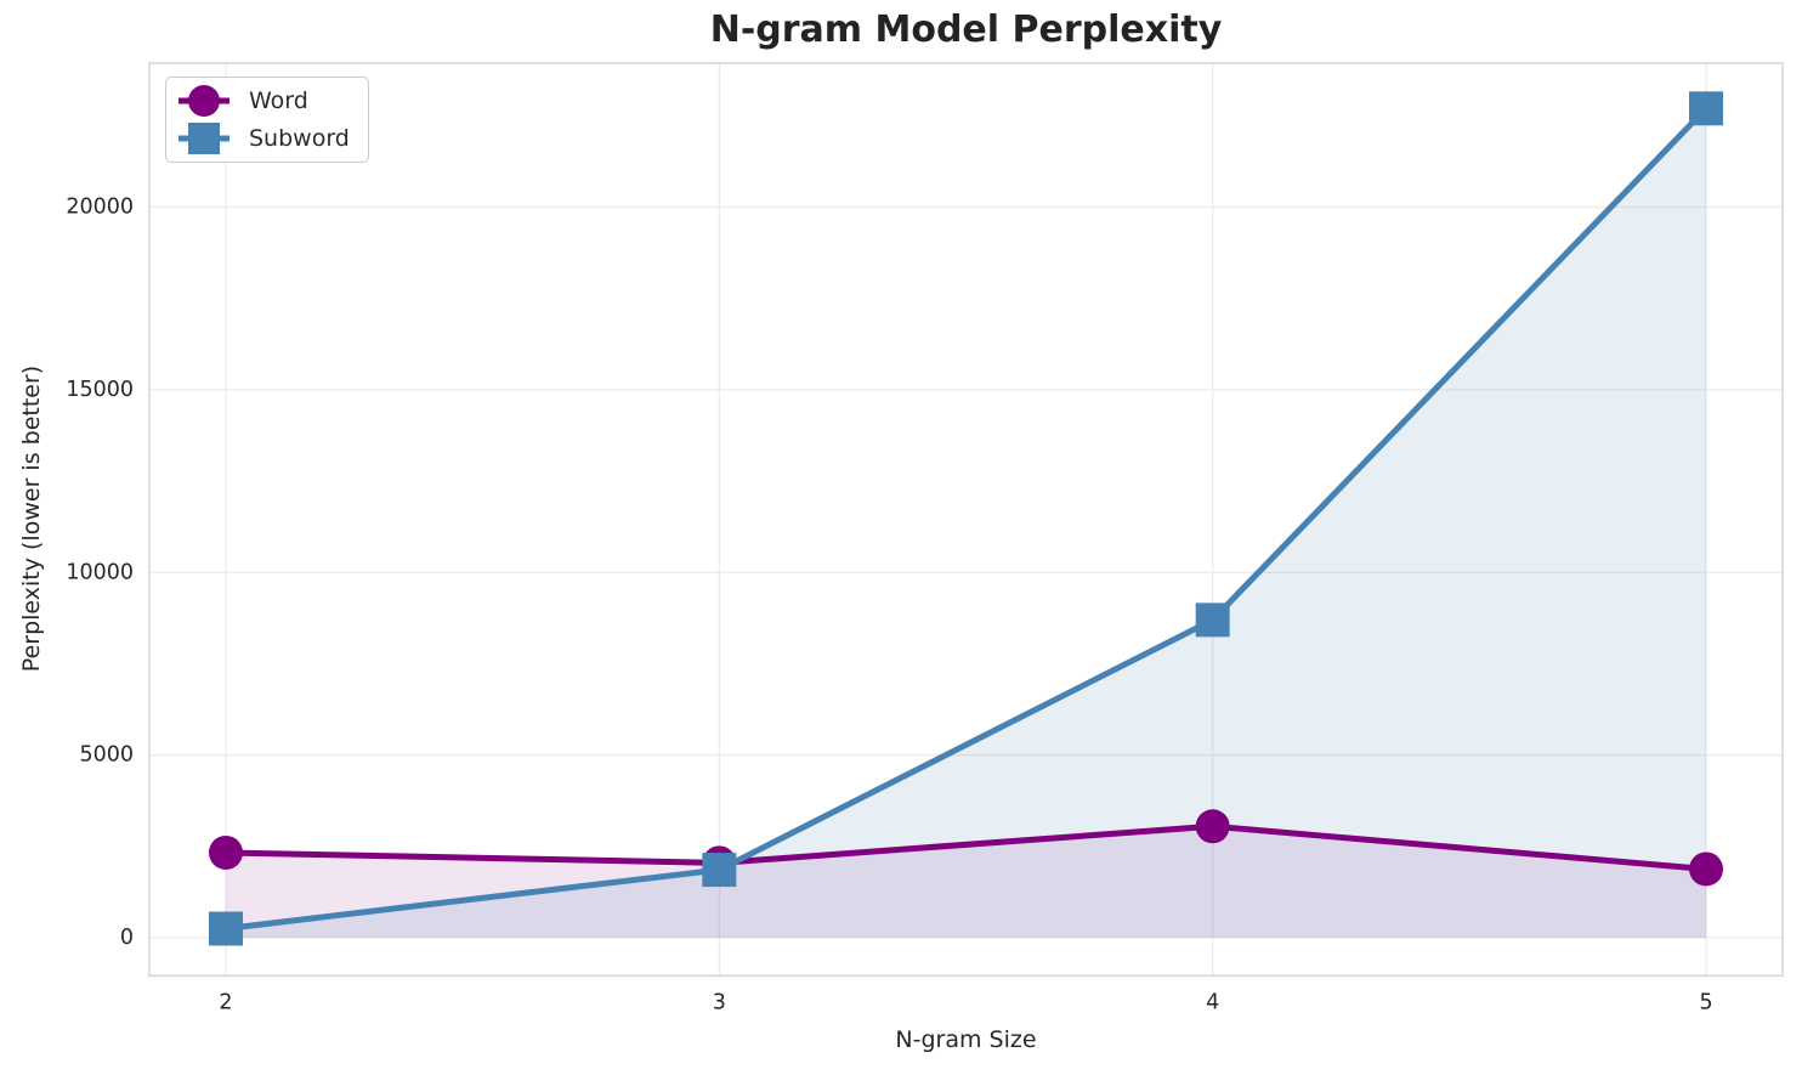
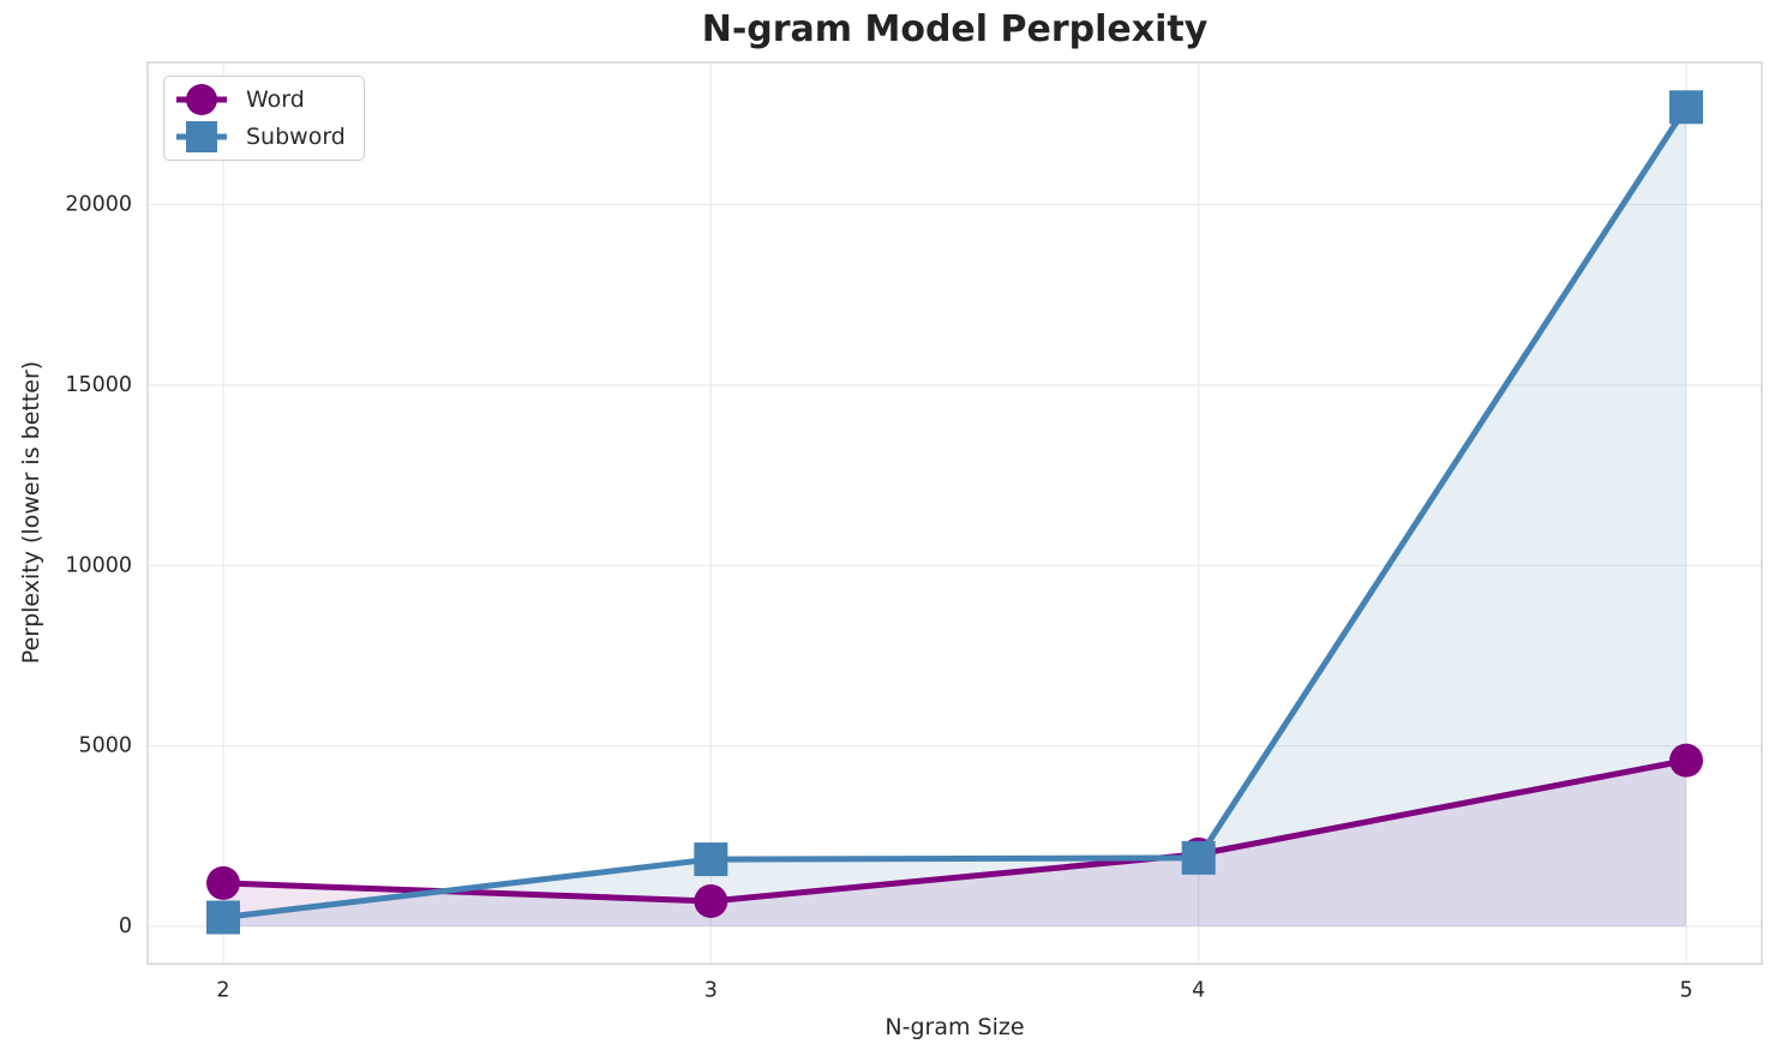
Word/2: 2300 -> 1200
Word/3: 2000 -> 700
Word/4: 3000 -> 2000
Subword/4: 8700 -> 1900
Word/5: 1900 -> 4600
